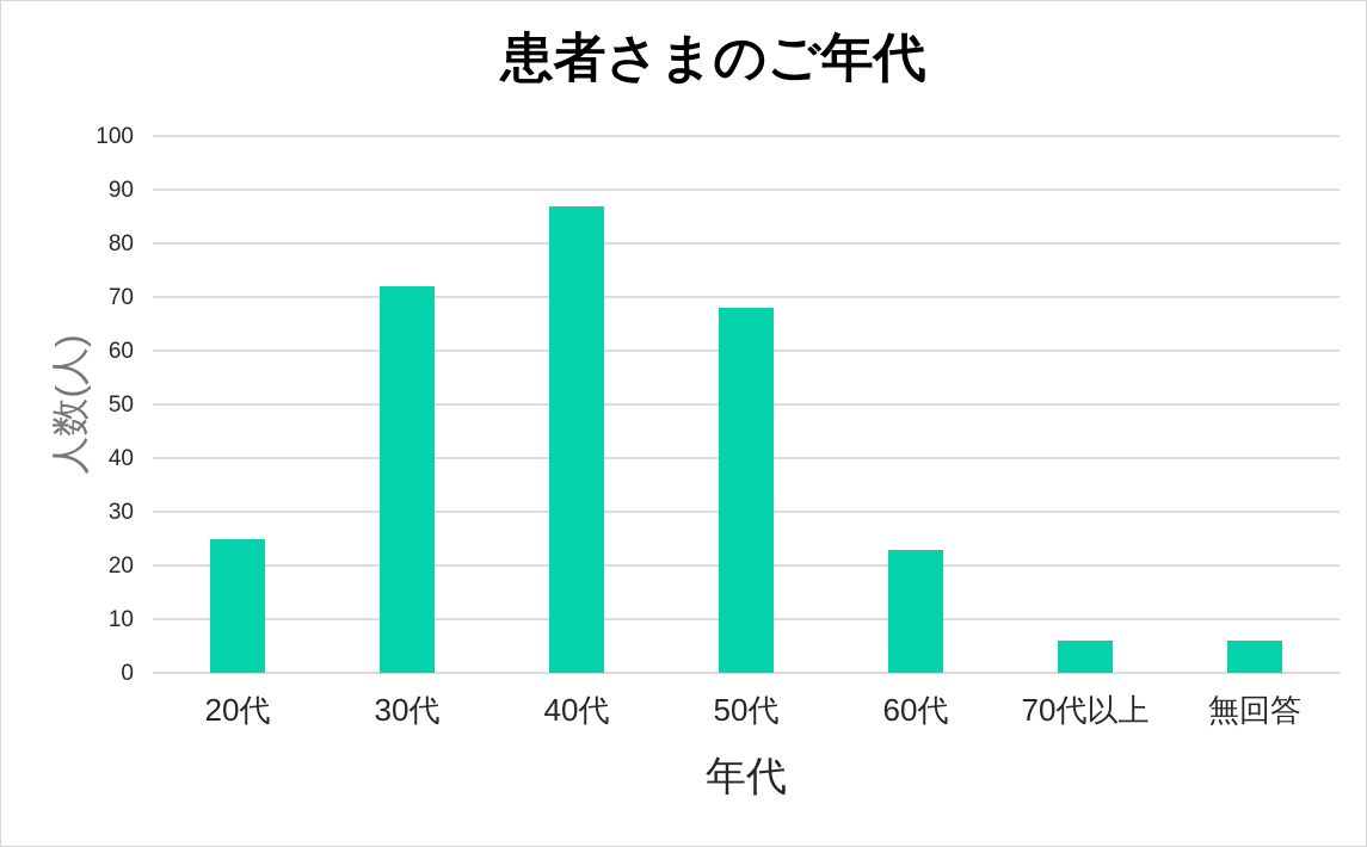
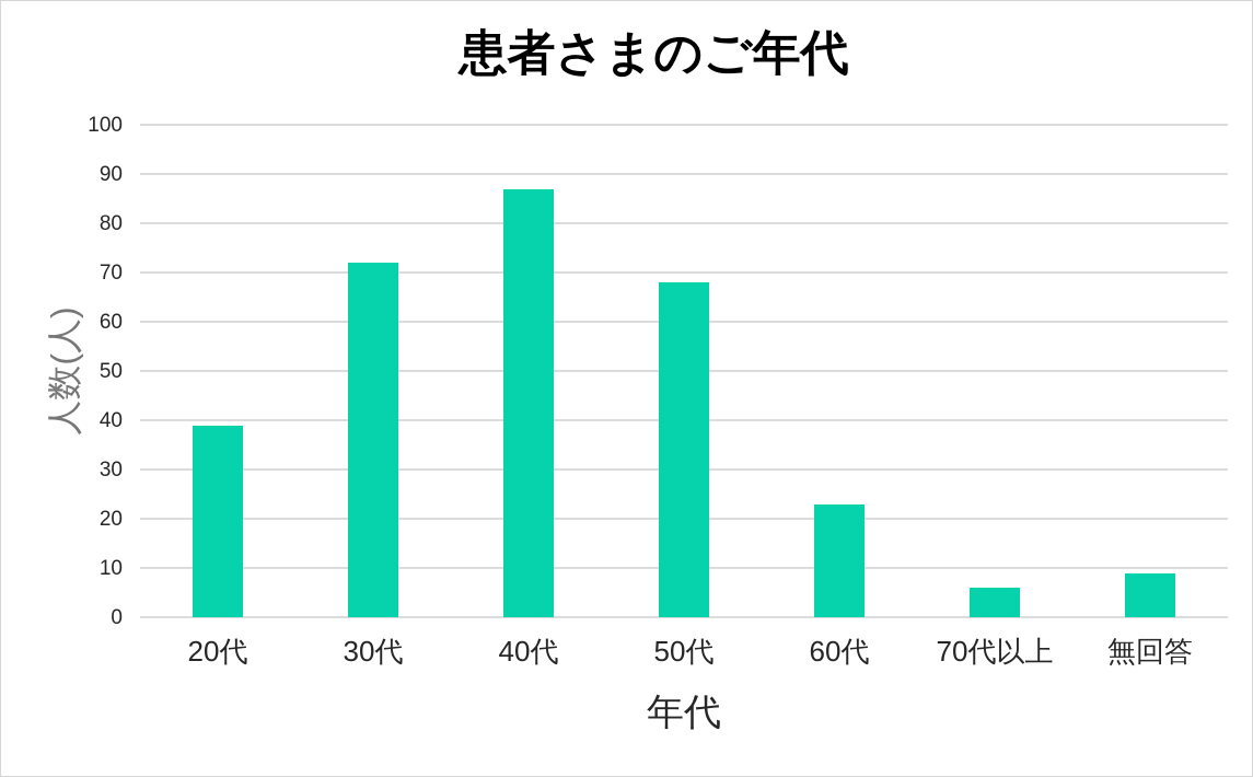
20代: 25 -> 39
無回答: 6 -> 9
